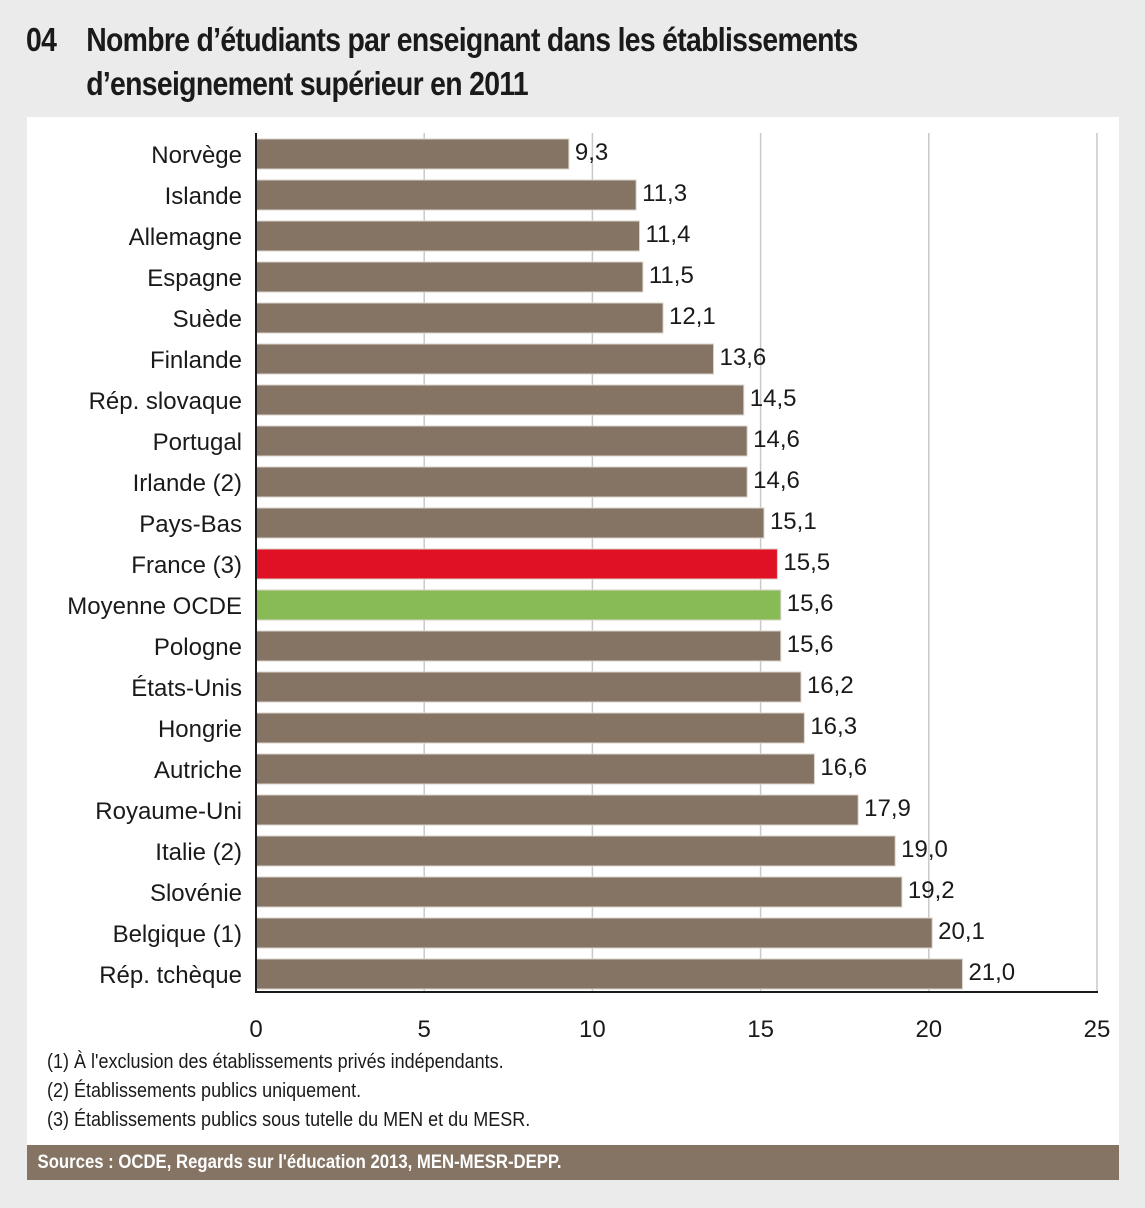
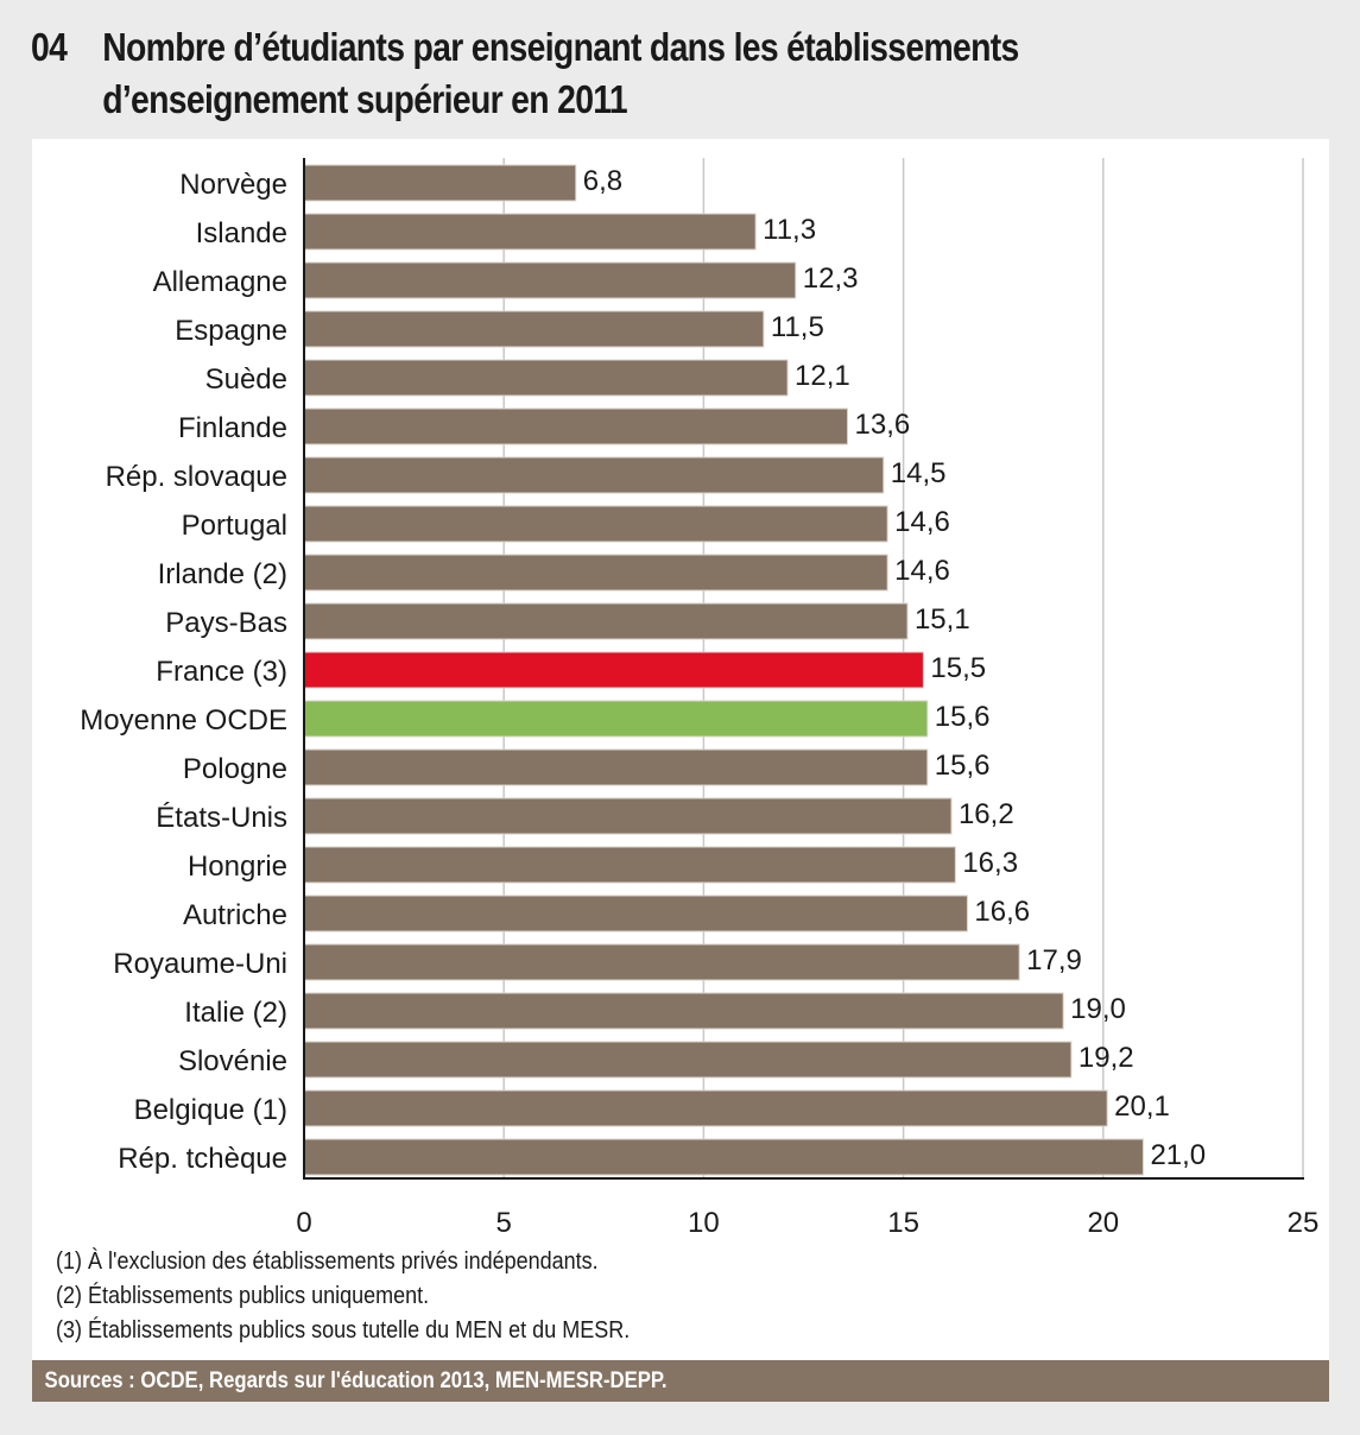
Norvège: 9,3 -> 6,8
Allemagne: 11,4 -> 12,3
